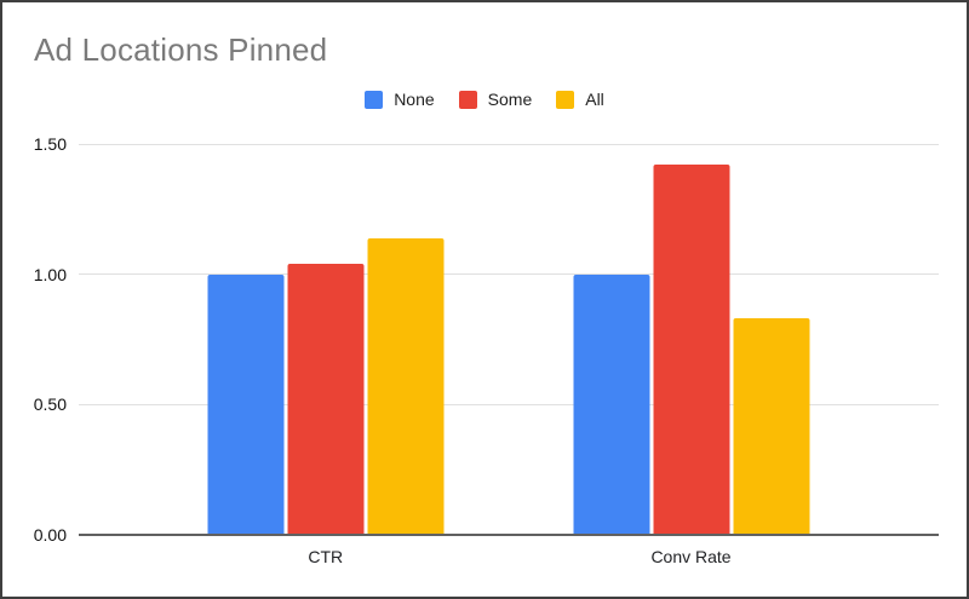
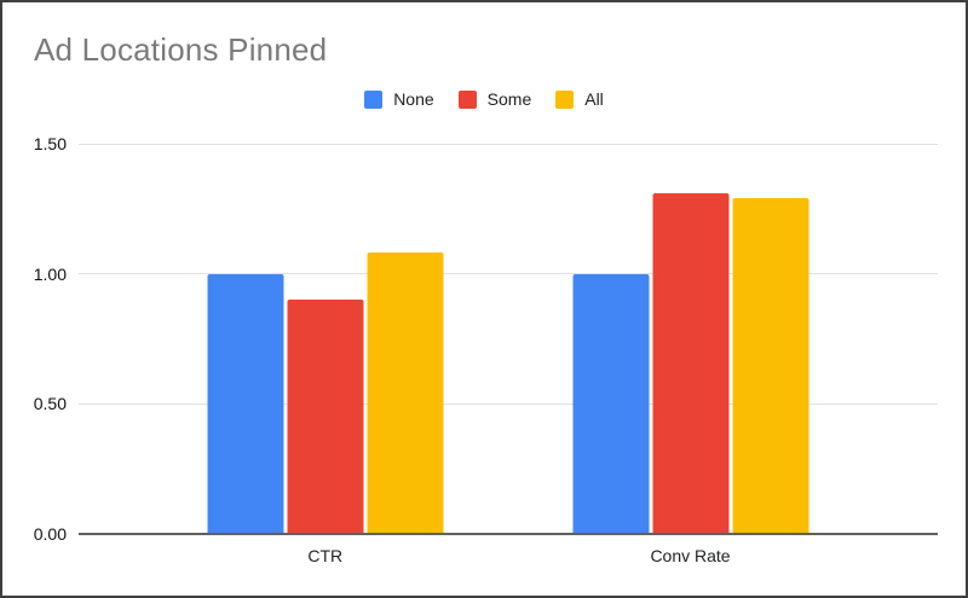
Some/CTR: 1.04 -> 0.90
All/CTR: 1.14 -> 1.08
Some/Conv Rate: 1.42 -> 1.31
All/Conv Rate: 0.83 -> 1.29
